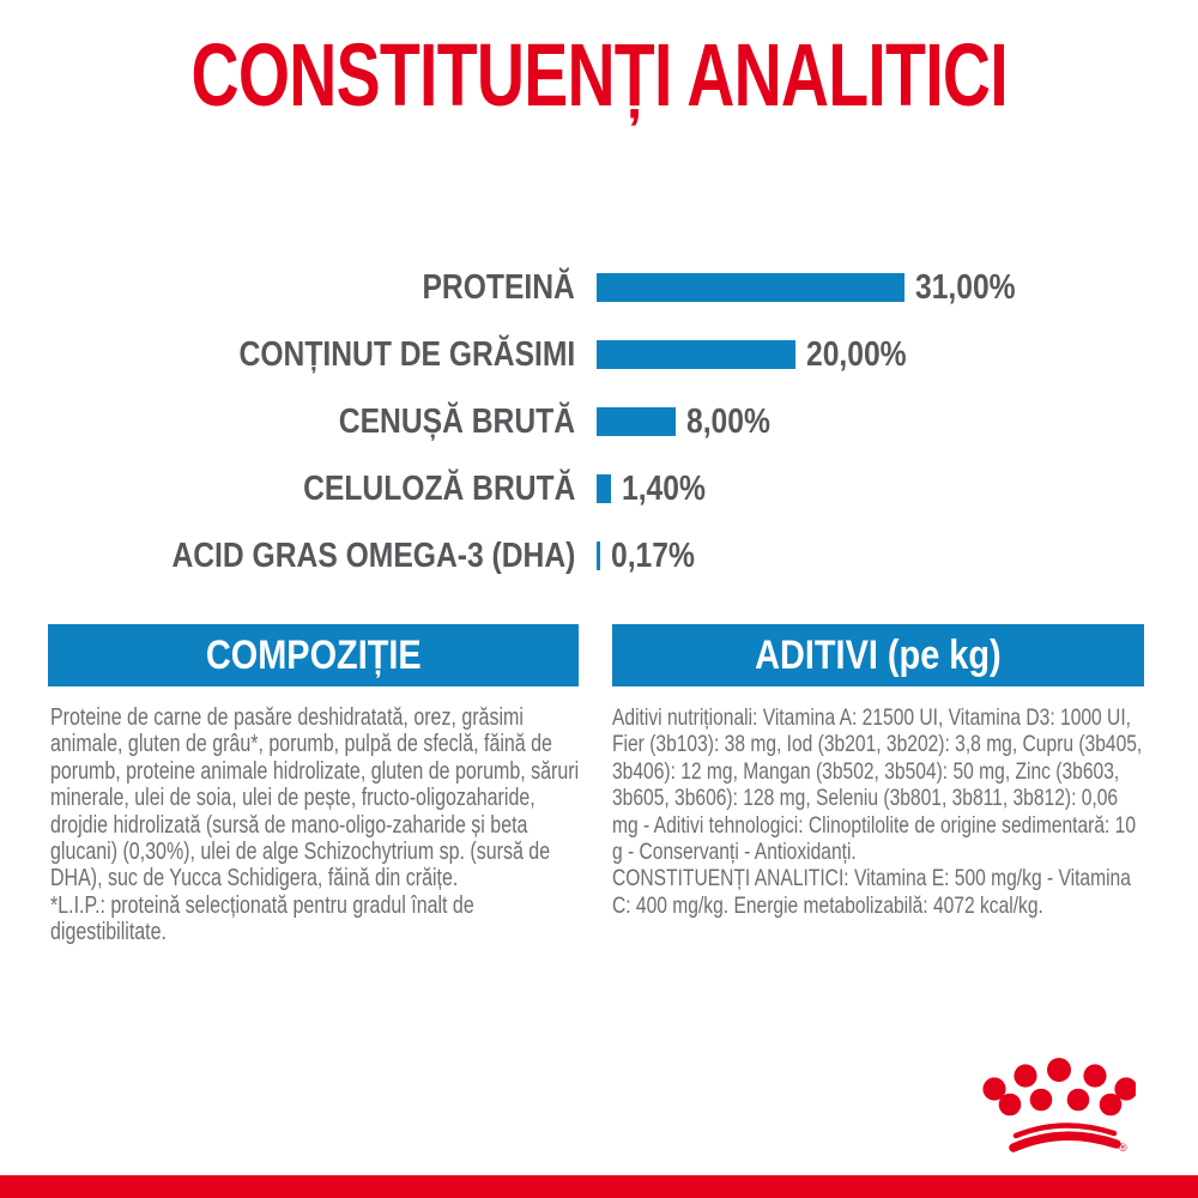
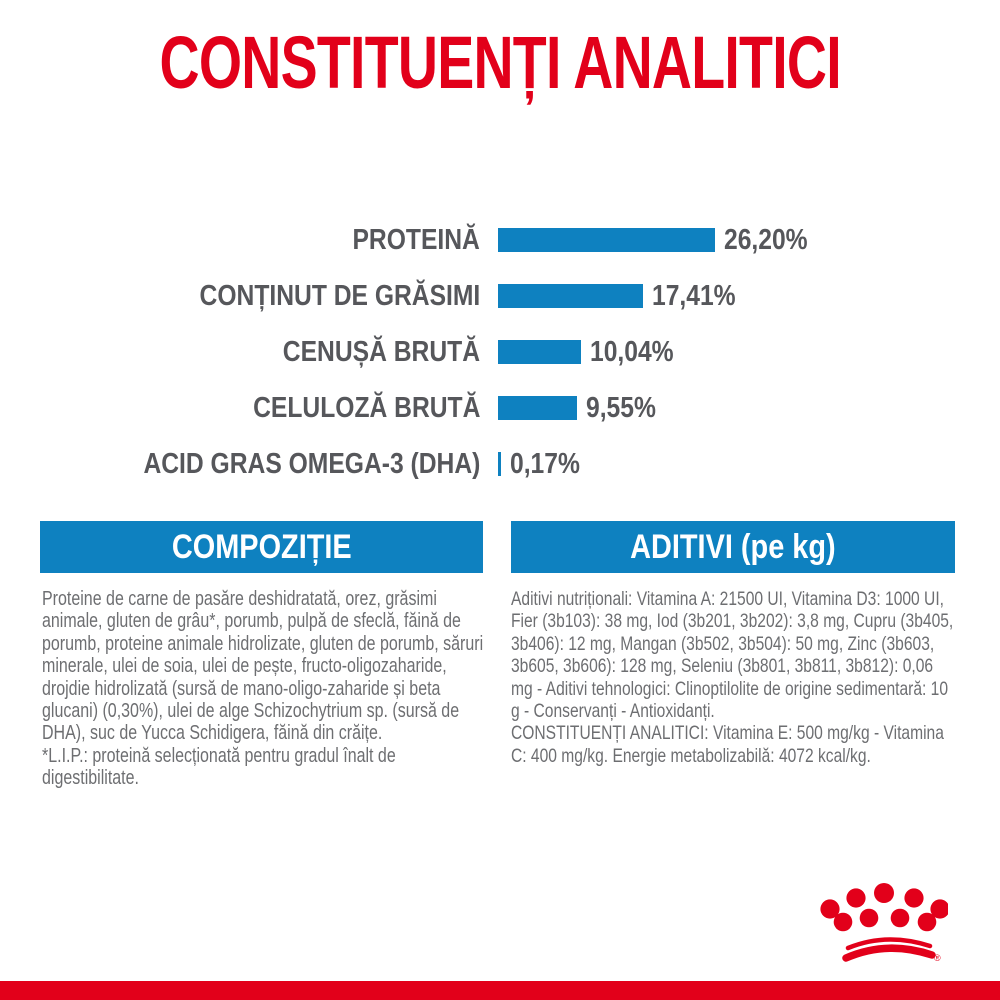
PROTEINĂ: 31,00% -> 26,20%
CONȚINUT DE GRĂSIMI: 20,00% -> 17,41%
CENUȘĂ BRUTĂ: 8,00% -> 10,04%
CELULOZĂ BRUTĂ: 1,40% -> 9,55%
